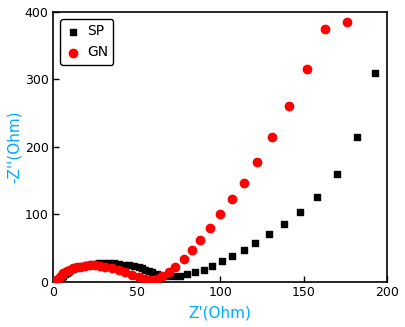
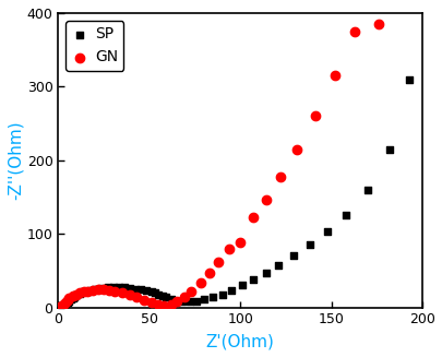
GN/100: 100 -> 88
